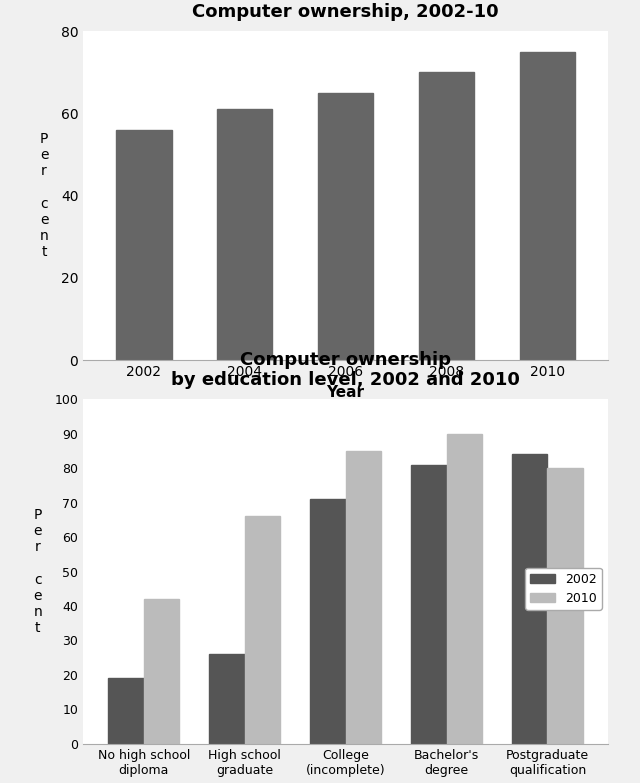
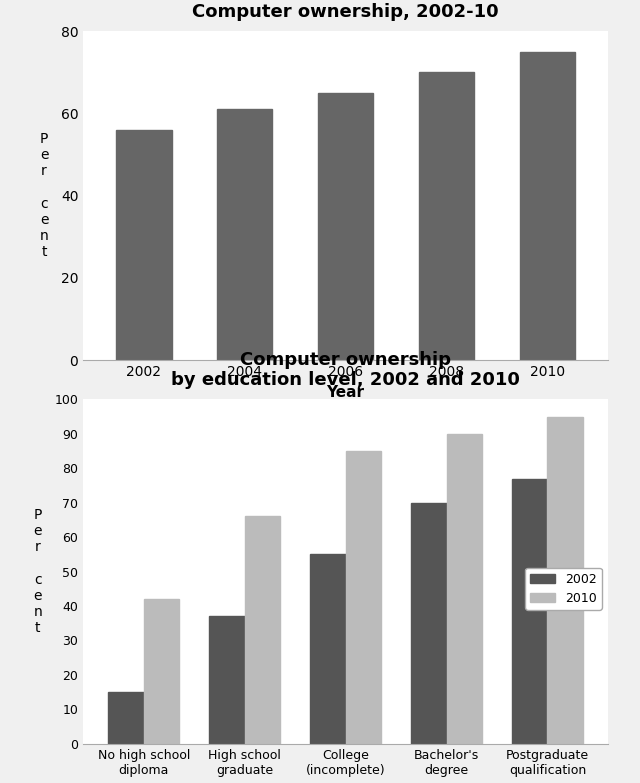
Computer ownership by education level, 2002 and 2010/2002/No high school diploma: 19 -> 15
Computer ownership by education level, 2002 and 2010/2002/High school graduate: 26 -> 37
Computer ownership by education level, 2002 and 2010/2002/College (incomplete): 71 -> 55
Computer ownership by education level, 2002 and 2010/2002/Bachelor's degree: 81 -> 70
Computer ownership by education level, 2002 and 2010/2002/Postgraduate qualification: 84 -> 77
Computer ownership by education level, 2002 and 2010/2010/Postgraduate qualification: 80 -> 95
